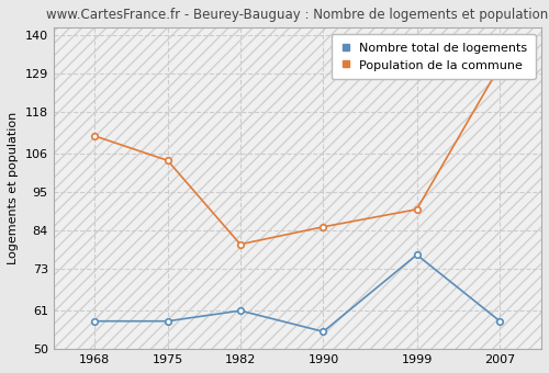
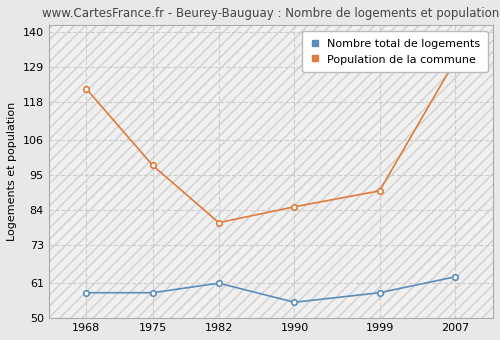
Population de la commune/1968: 111 -> 122
Population de la commune/1975: 104 -> 98
Nombre total de logements/1999: 77 -> 58
Nombre total de logements/2007: 58 -> 63
